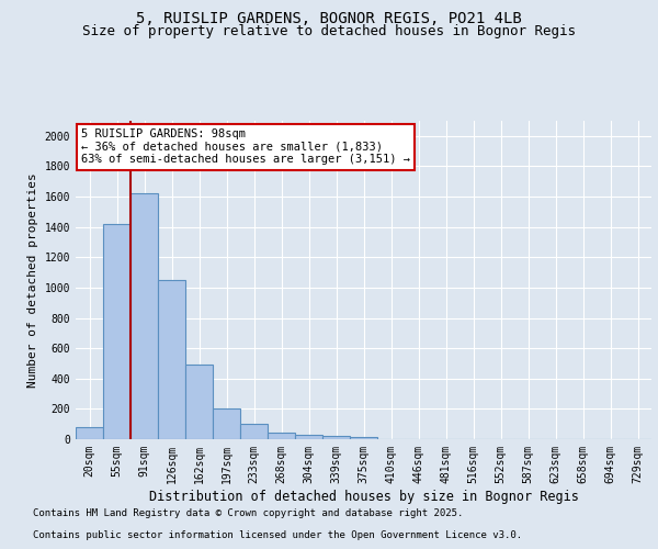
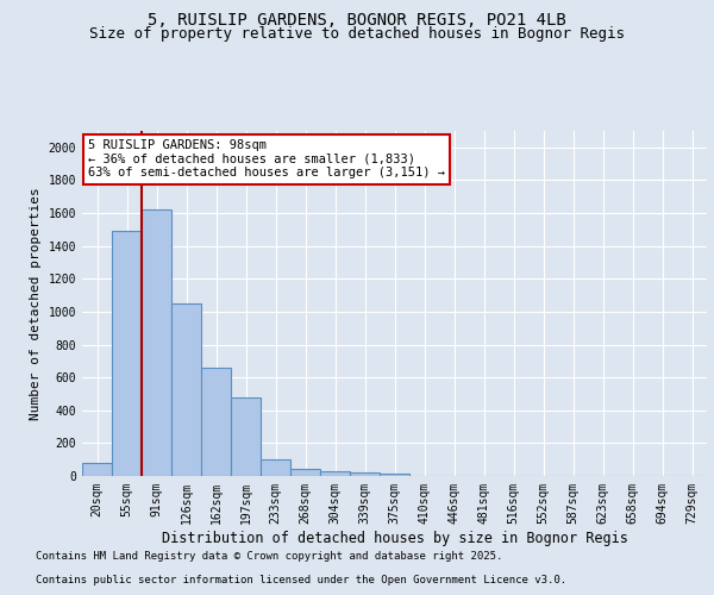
55sqm: 1420 -> 1490
162sqm: 490 -> 660
197sqm: 200 -> 480
